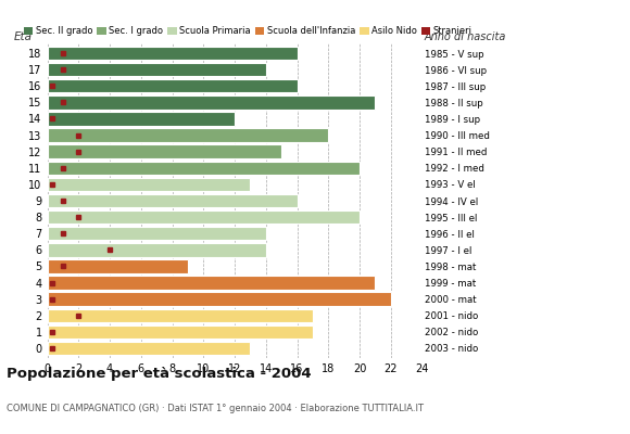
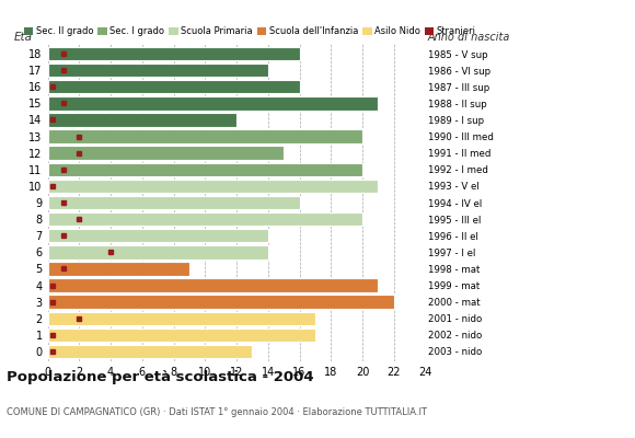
13: 18 -> 20
10: 13 -> 21
